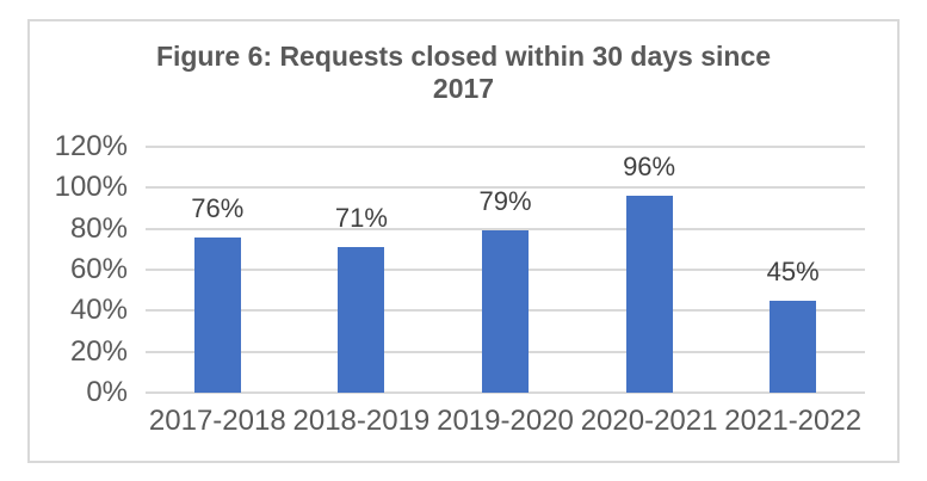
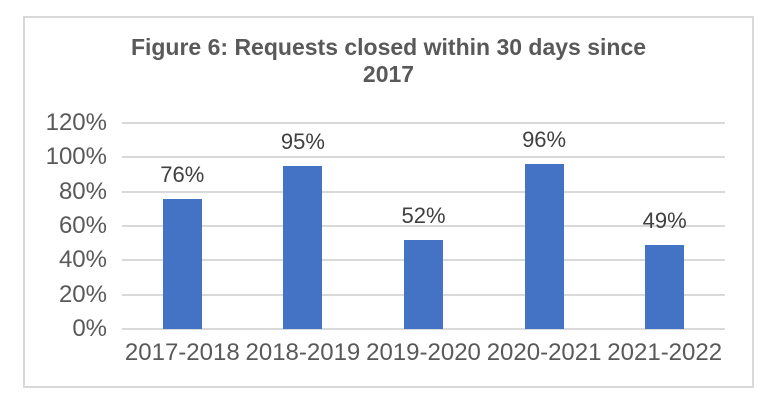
2018-2019: 71% -> 95%
2019-2020: 79% -> 52%
2021-2022: 45% -> 49%
